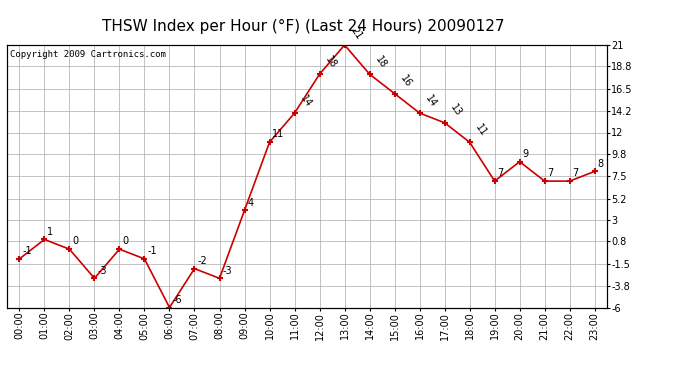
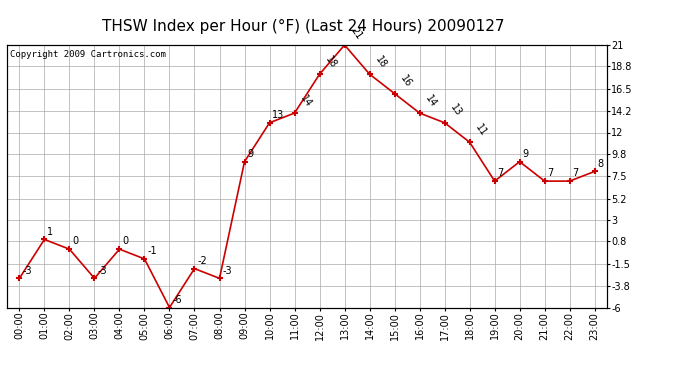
00:00: -1 -> -3
09:00: 4 -> 9
10:00: 11 -> 13
